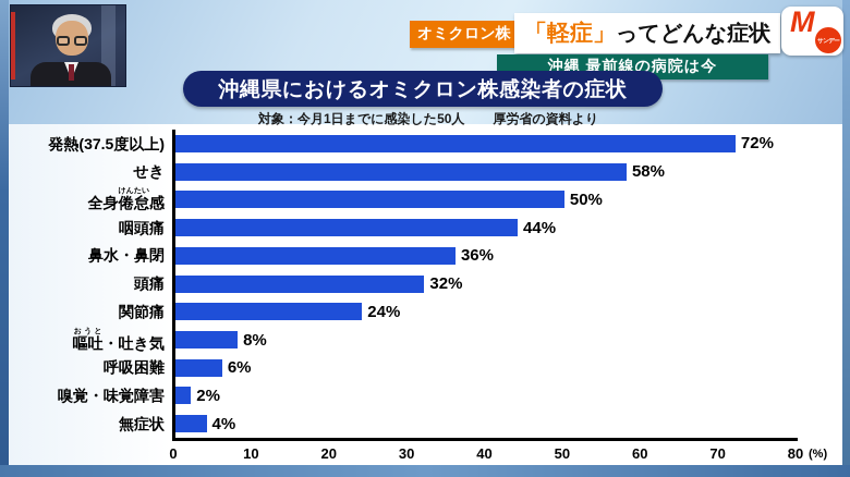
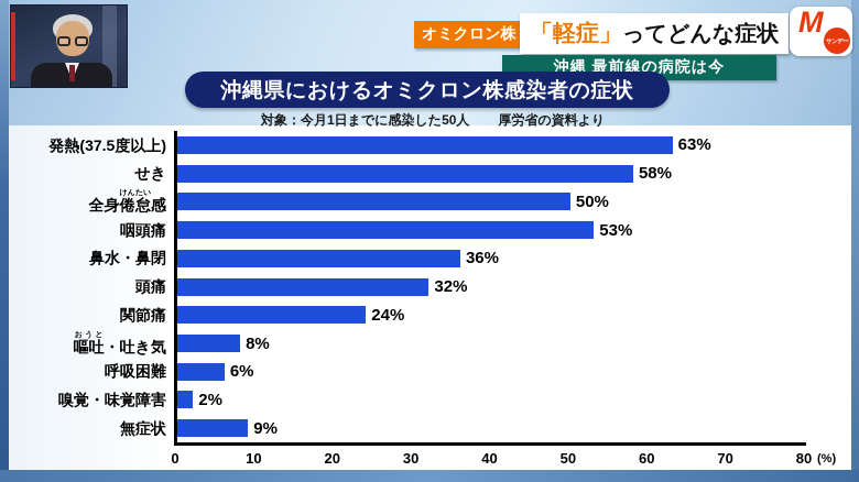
発熱(37.5度以上): 72% -> 63%
咽頭痛: 44% -> 53%
無症状: 4% -> 9%
